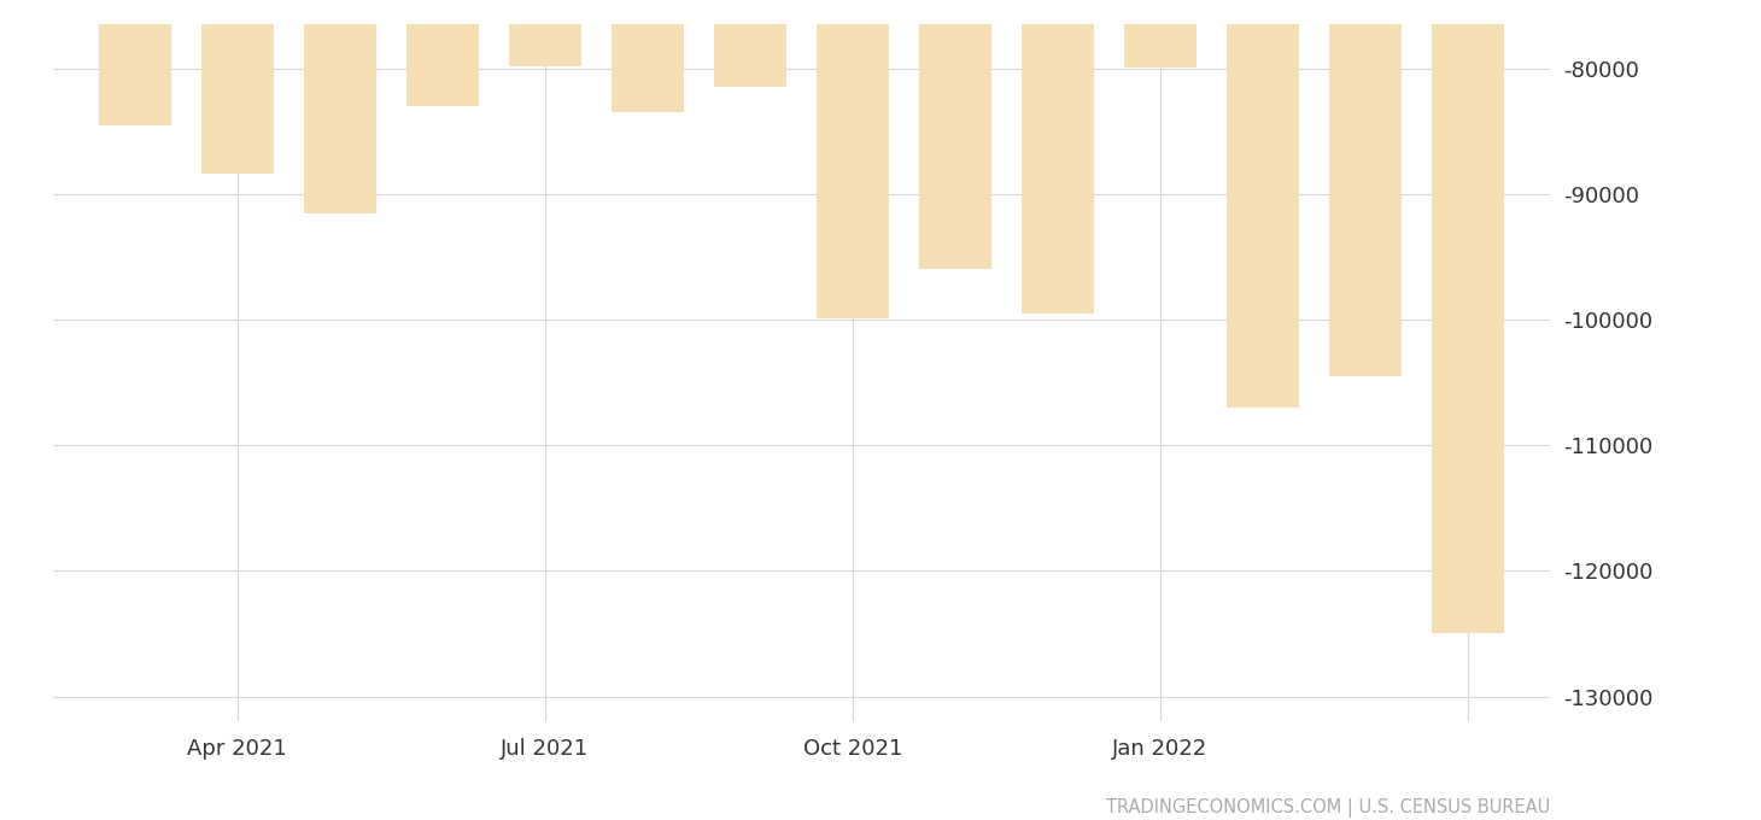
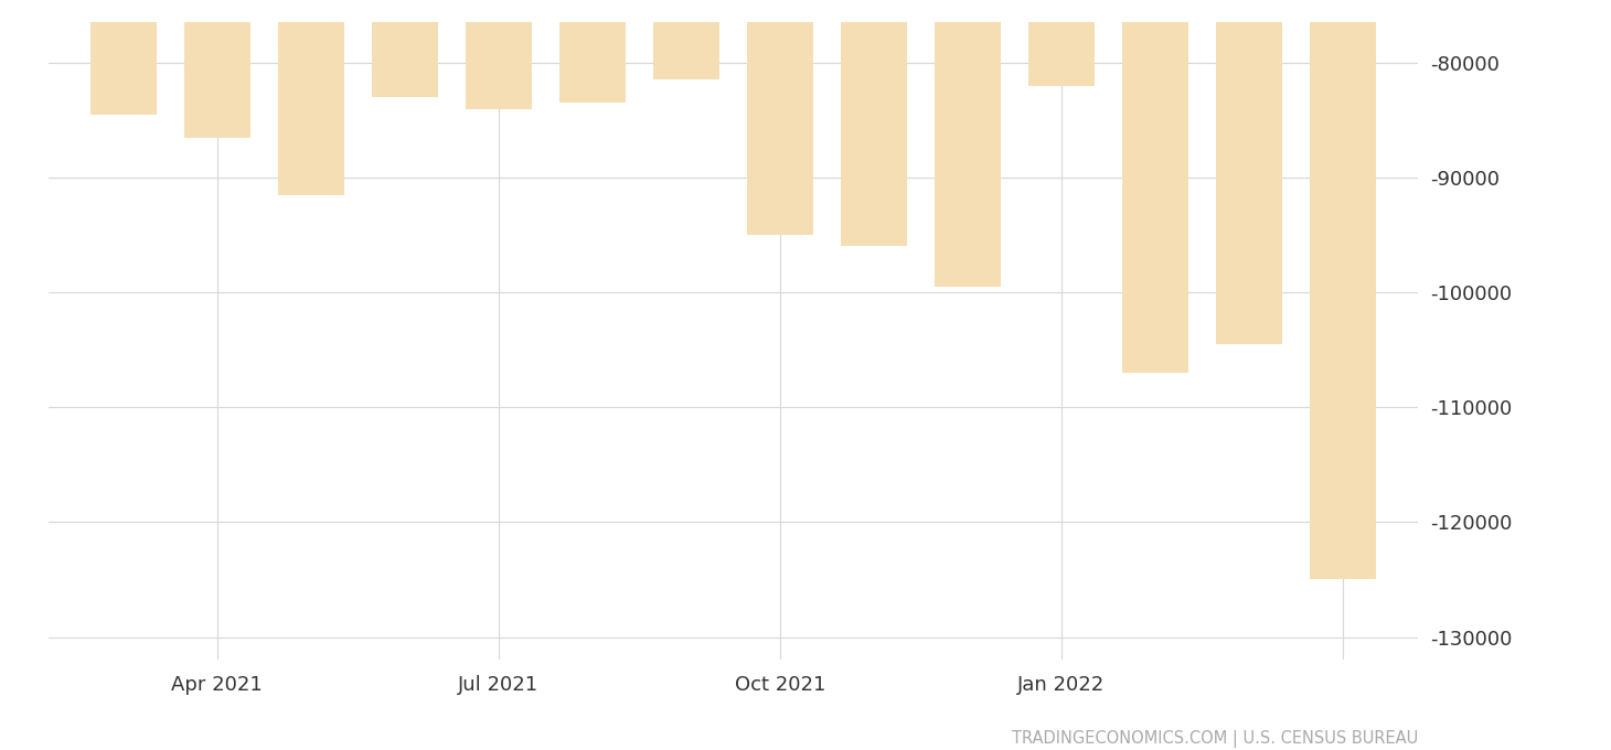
Apr 2021: -88400 -> -86500
Jul 2021: -79800 -> -84000
Oct 2021: -99900 -> -95000
Jan 2022: -79900 -> -82000
